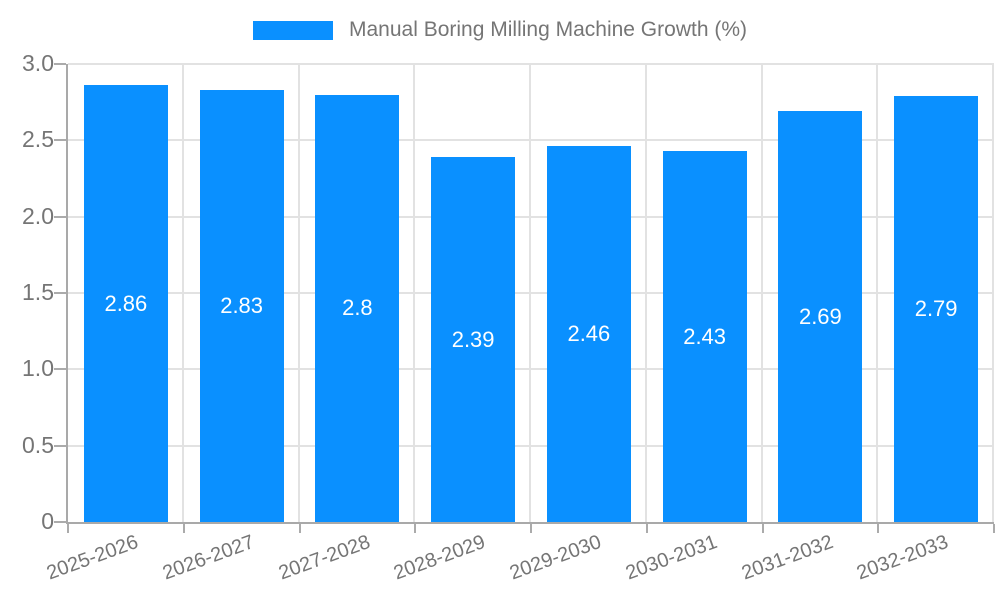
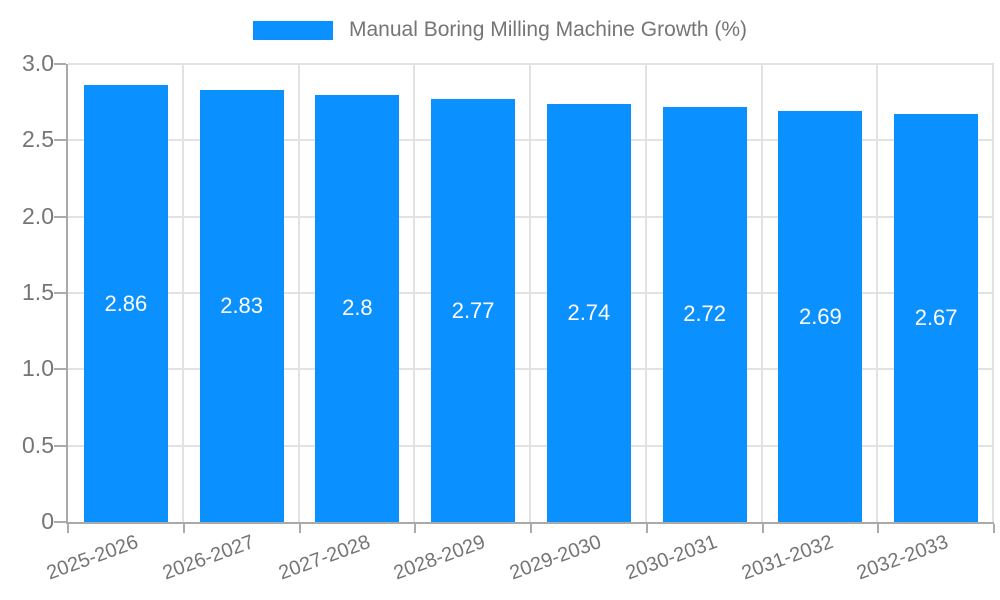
2028-2029: 2.39 -> 2.77
2029-2030: 2.46 -> 2.74
2030-2031: 2.43 -> 2.72
2032-2033: 2.79 -> 2.67
